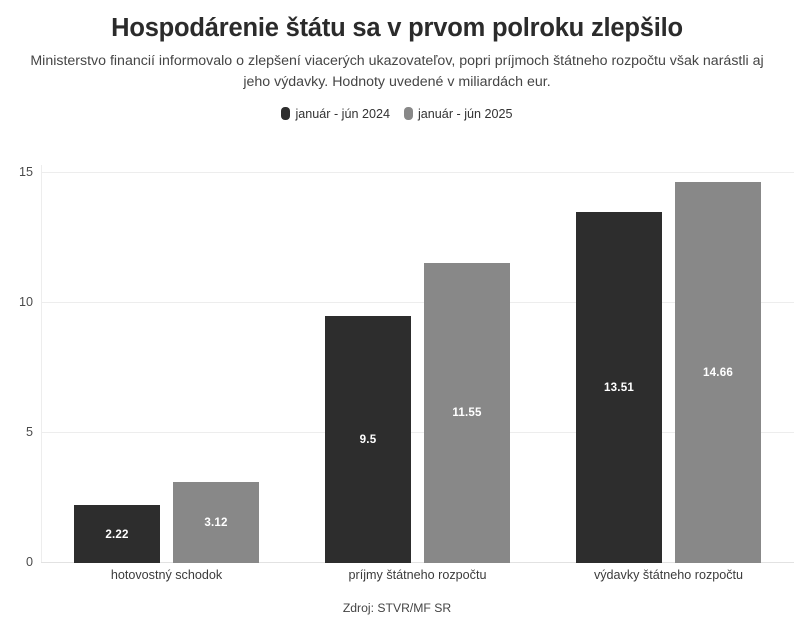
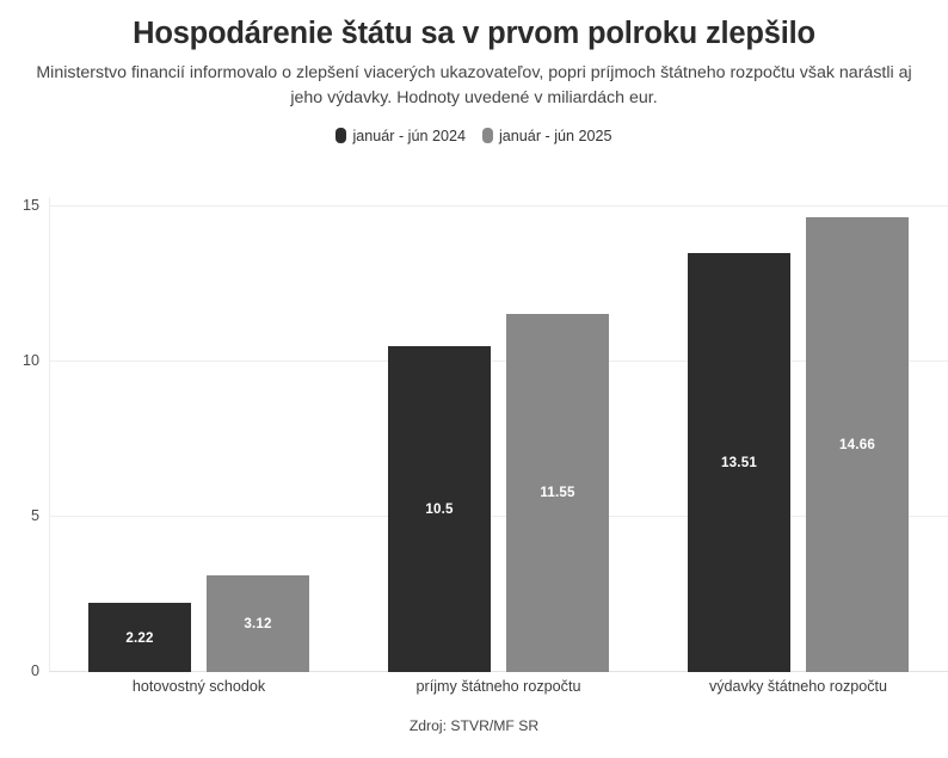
január - jún 2024/príjmy štátneho rozpočtu: 9.5 -> 10.5
